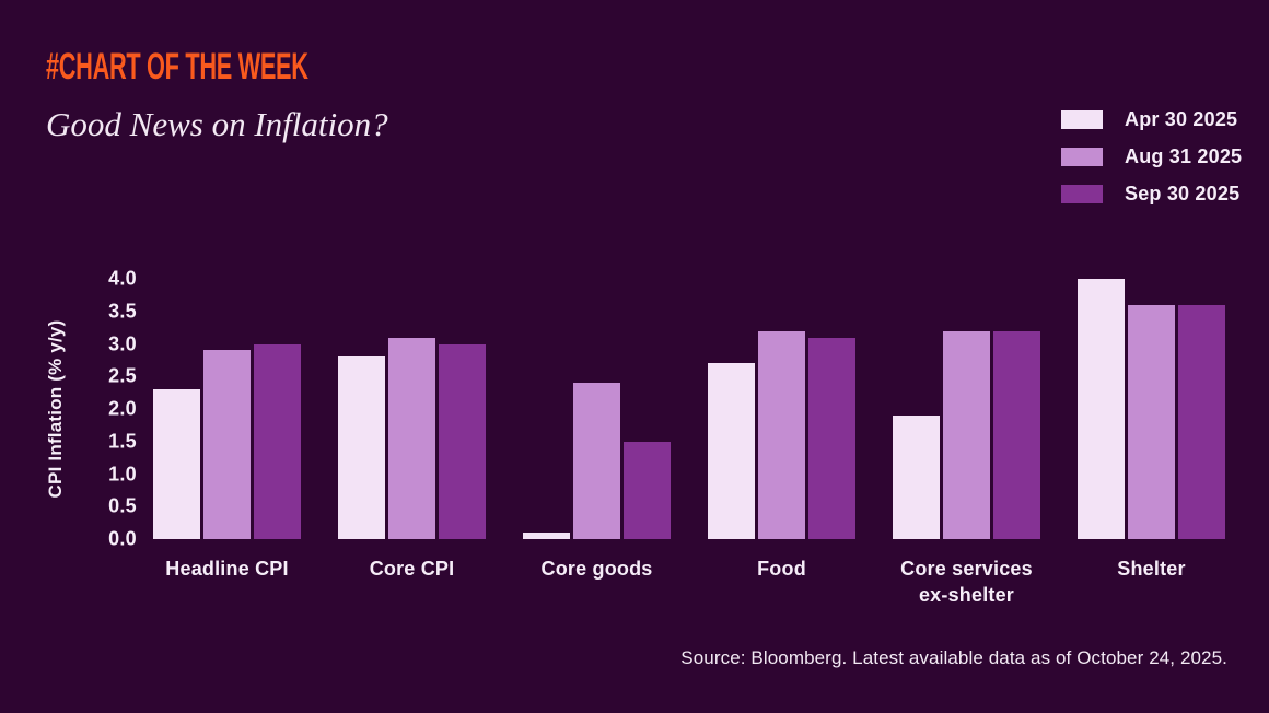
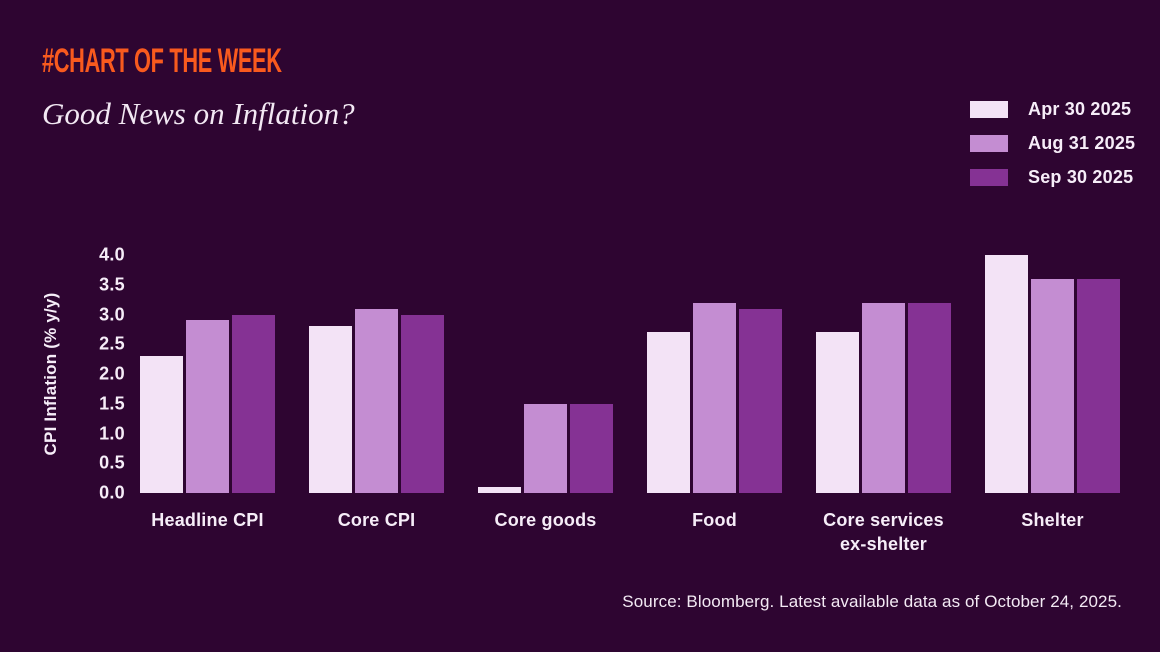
Aug 31 2025/Core goods: 2.4 -> 1.5
Apr 30 2025/Core services ex-shelter: 1.9 -> 2.7
